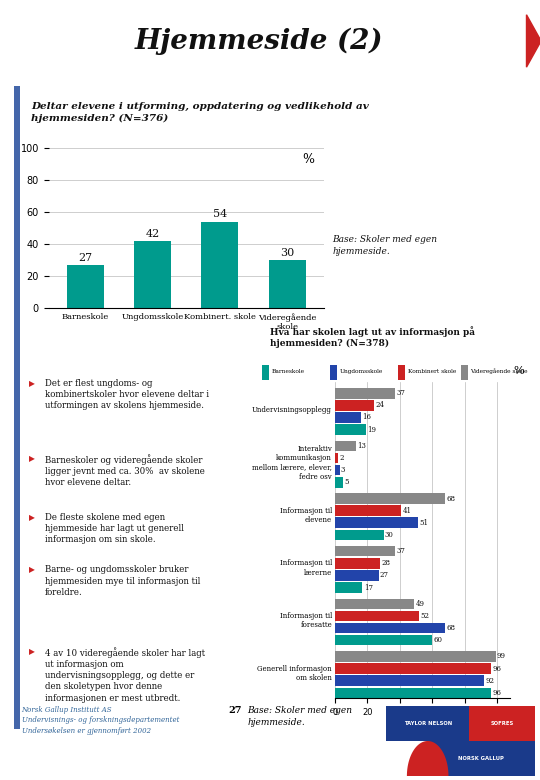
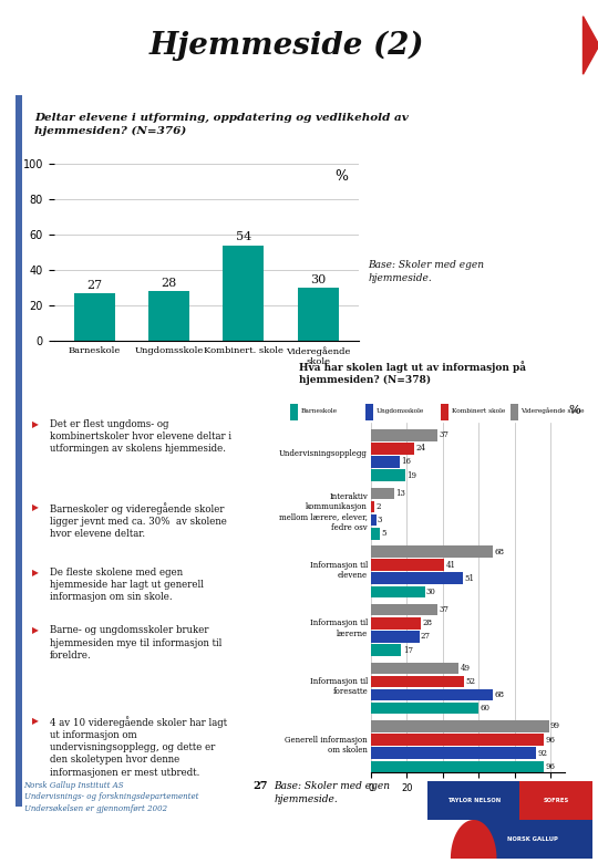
Ungdomsskole: 42 -> 28
